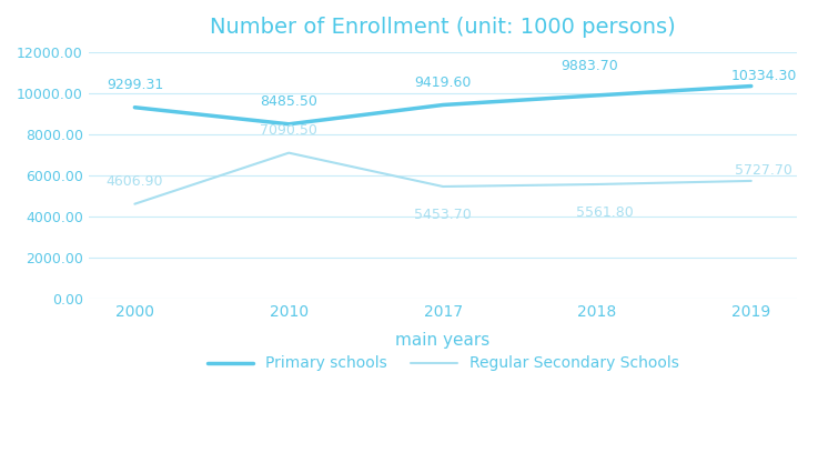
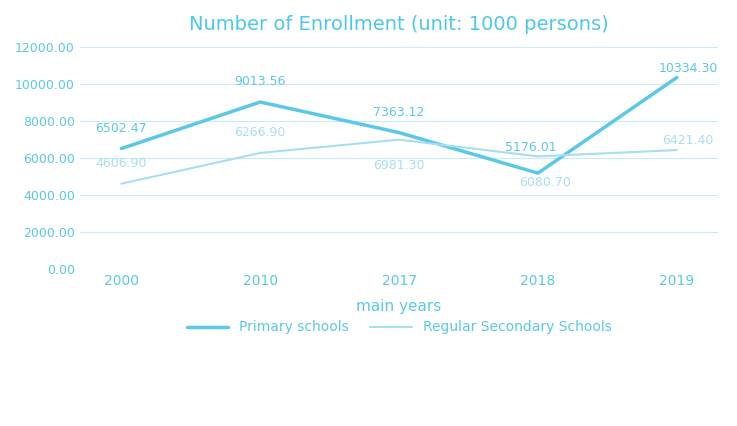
Primary schools/2000: 9299.31 -> 6502.47
Primary schools/2010: 8485.50 -> 9013.56
Regular Secondary Schools/2010: 7090.50 -> 6266.90
Primary schools/2017: 9419.60 -> 7363.12
Regular Secondary Schools/2017: 5453.70 -> 6981.30
Primary schools/2018: 9883.70 -> 5176.01
Regular Secondary Schools/2018: 5561.80 -> 6080.70
Regular Secondary Schools/2019: 5727.70 -> 6421.40
